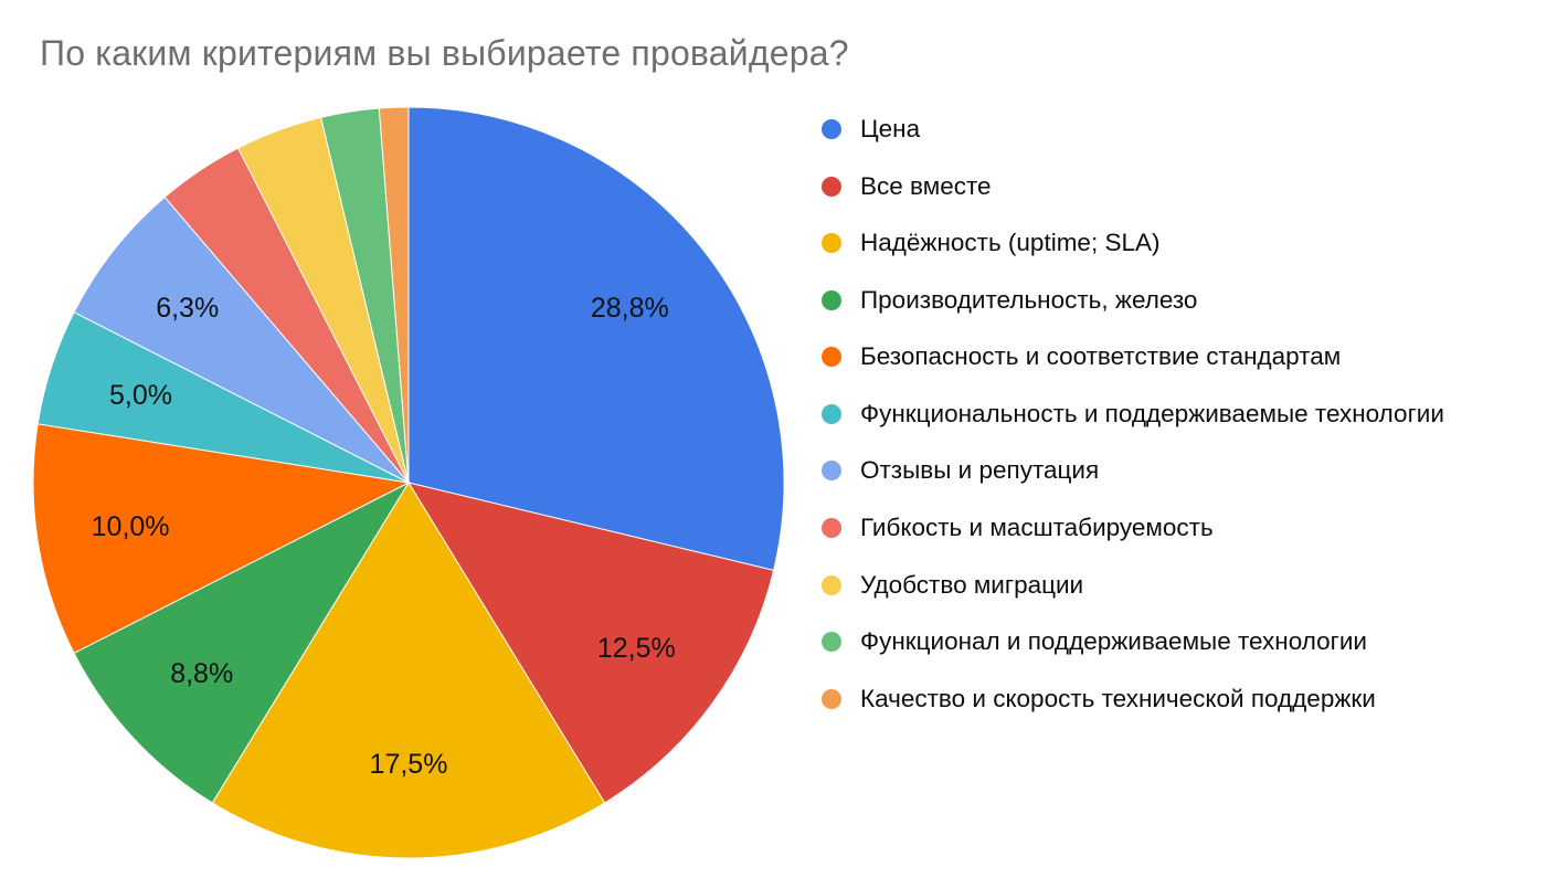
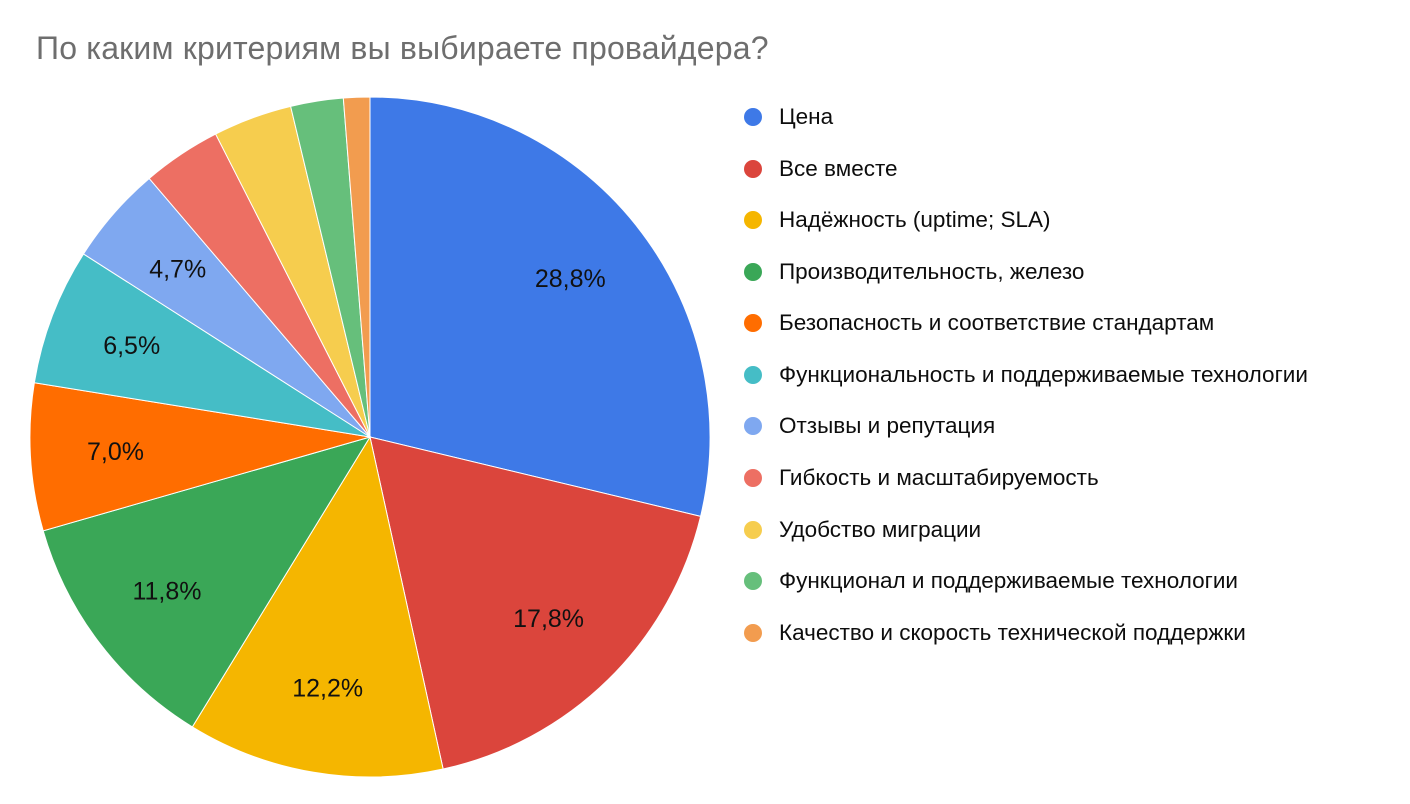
Все вместе: 12,5% -> 17,8%
Надёжность (uptime; SLA): 17,5% -> 12,2%
Производительность, железо: 8,8% -> 11,8%
Безопасность и соответствие стандартам: 10,0% -> 7,0%
Функциональность и поддерживаемые технологии: 5,0% -> 6,5%
Отзывы и репутация: 6,3% -> 4,7%
